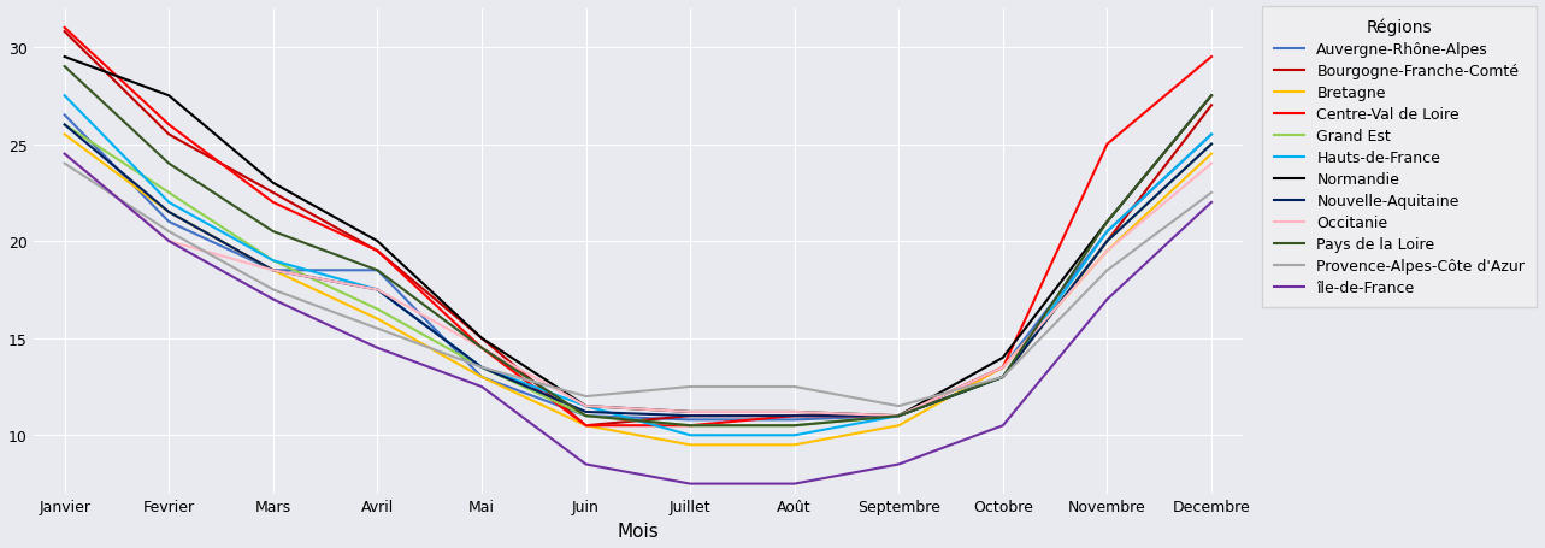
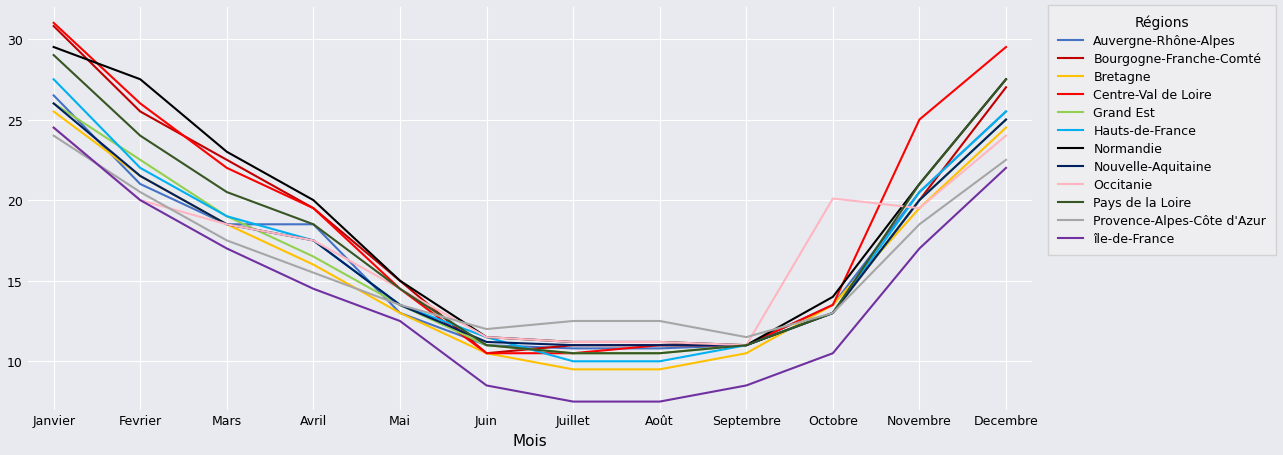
Occitanie/Octobre: 13.5 -> 20.1
